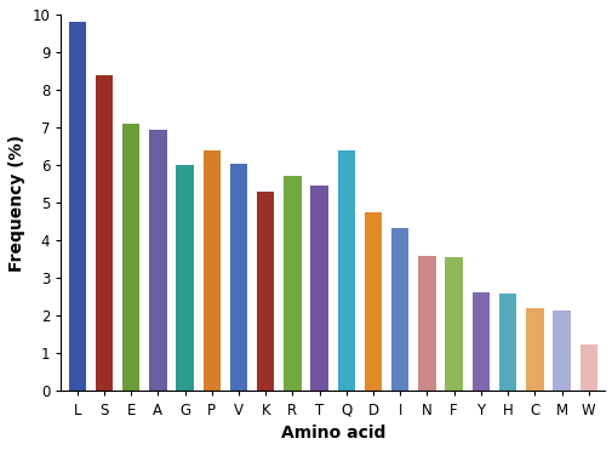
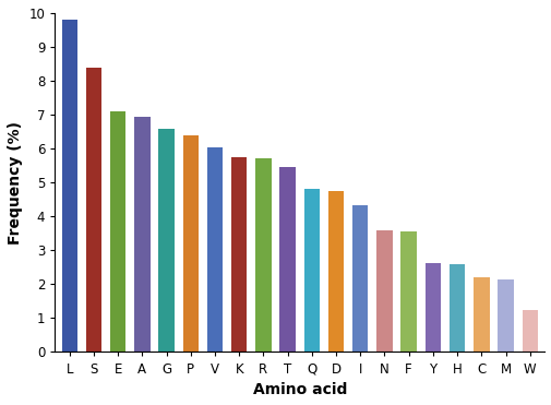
G: 6.00 -> 6.60
K: 5.30 -> 5.75
Q: 6.40 -> 4.80
